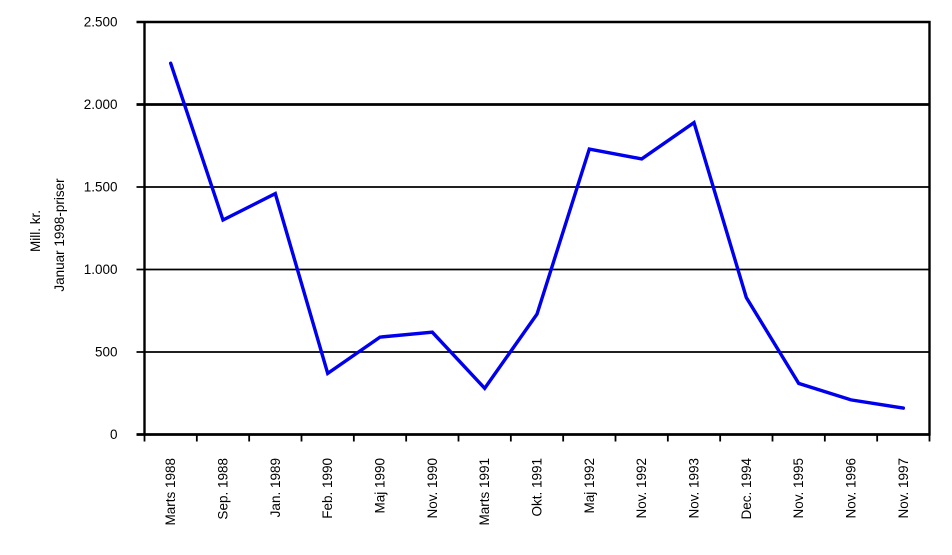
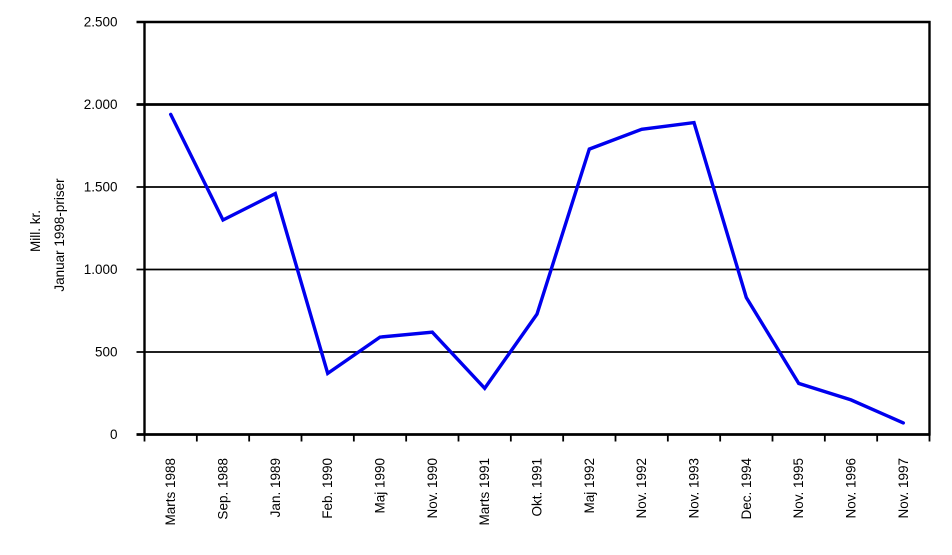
Marts 1988: 2250 -> 1940
Nov. 1992: 1670 -> 1850
Nov. 1997: 160 -> 70
